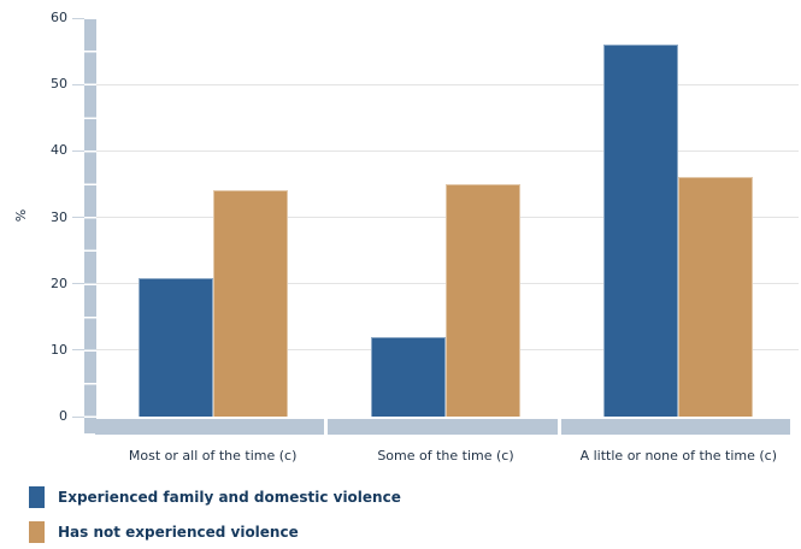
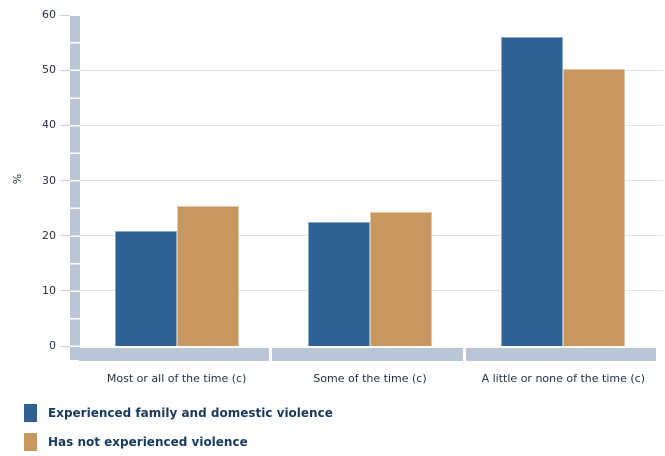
Has not experienced violence/Most or all of the time (c): 34 -> 25
Experienced family and domestic violence/Some of the time (c): 12 -> 22
Has not experienced violence/Some of the time (c): 35 -> 24
Has not experienced violence/A little or none of the time (c): 36 -> 50
